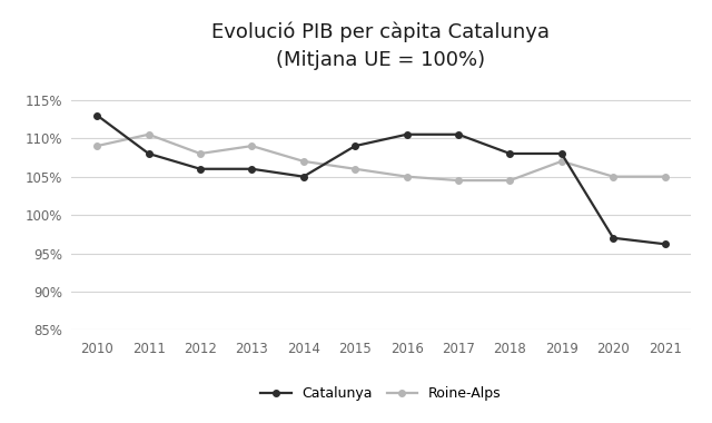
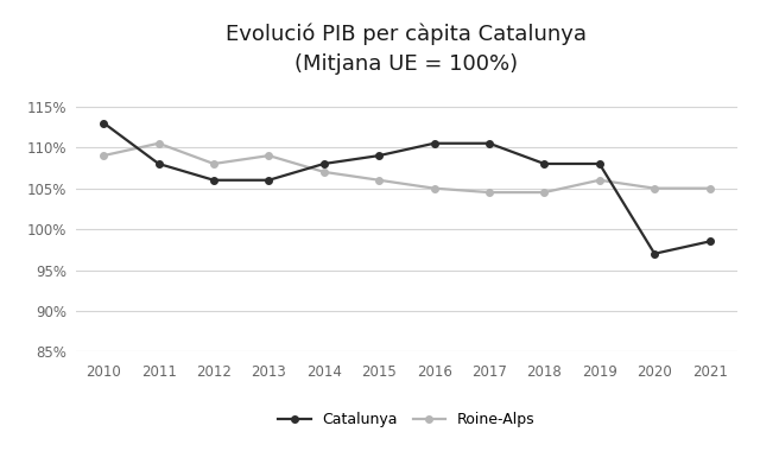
Catalunya/2014: 105.0% -> 108.0%
Roine-Alps/2019: 107.0% -> 106.0%
Catalunya/2021: 96.2% -> 98.5%
